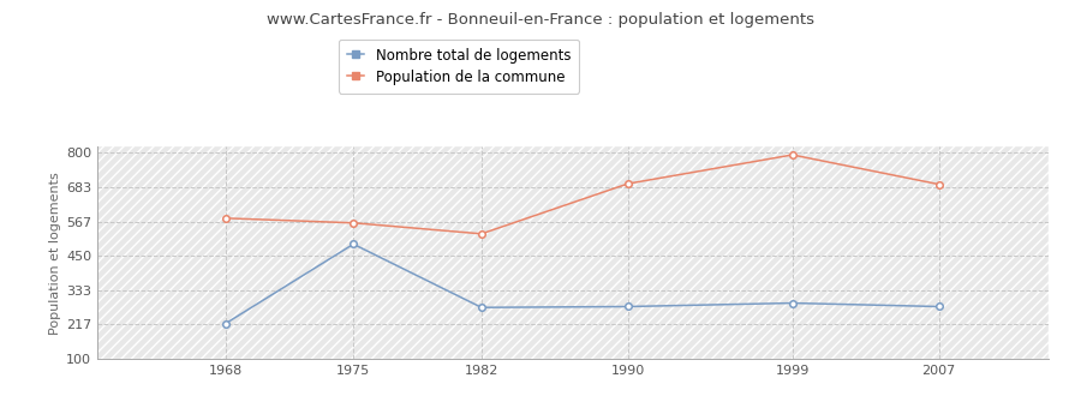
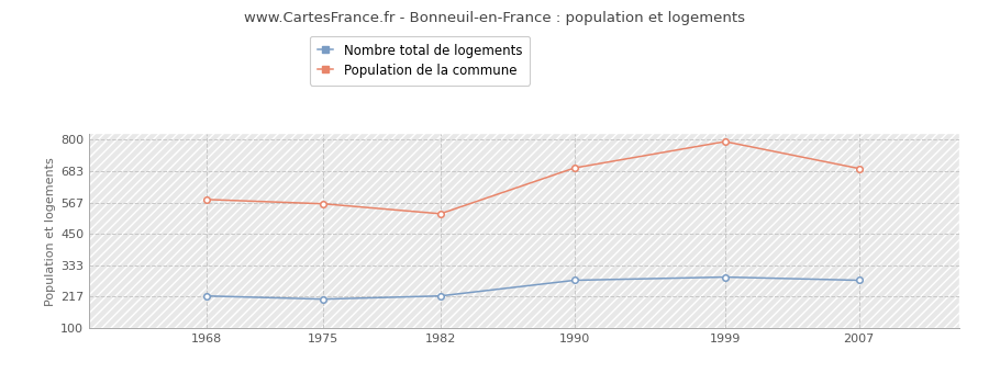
Nombre total de logements/1975: 490 -> 208
Nombre total de logements/1982: 275 -> 220
